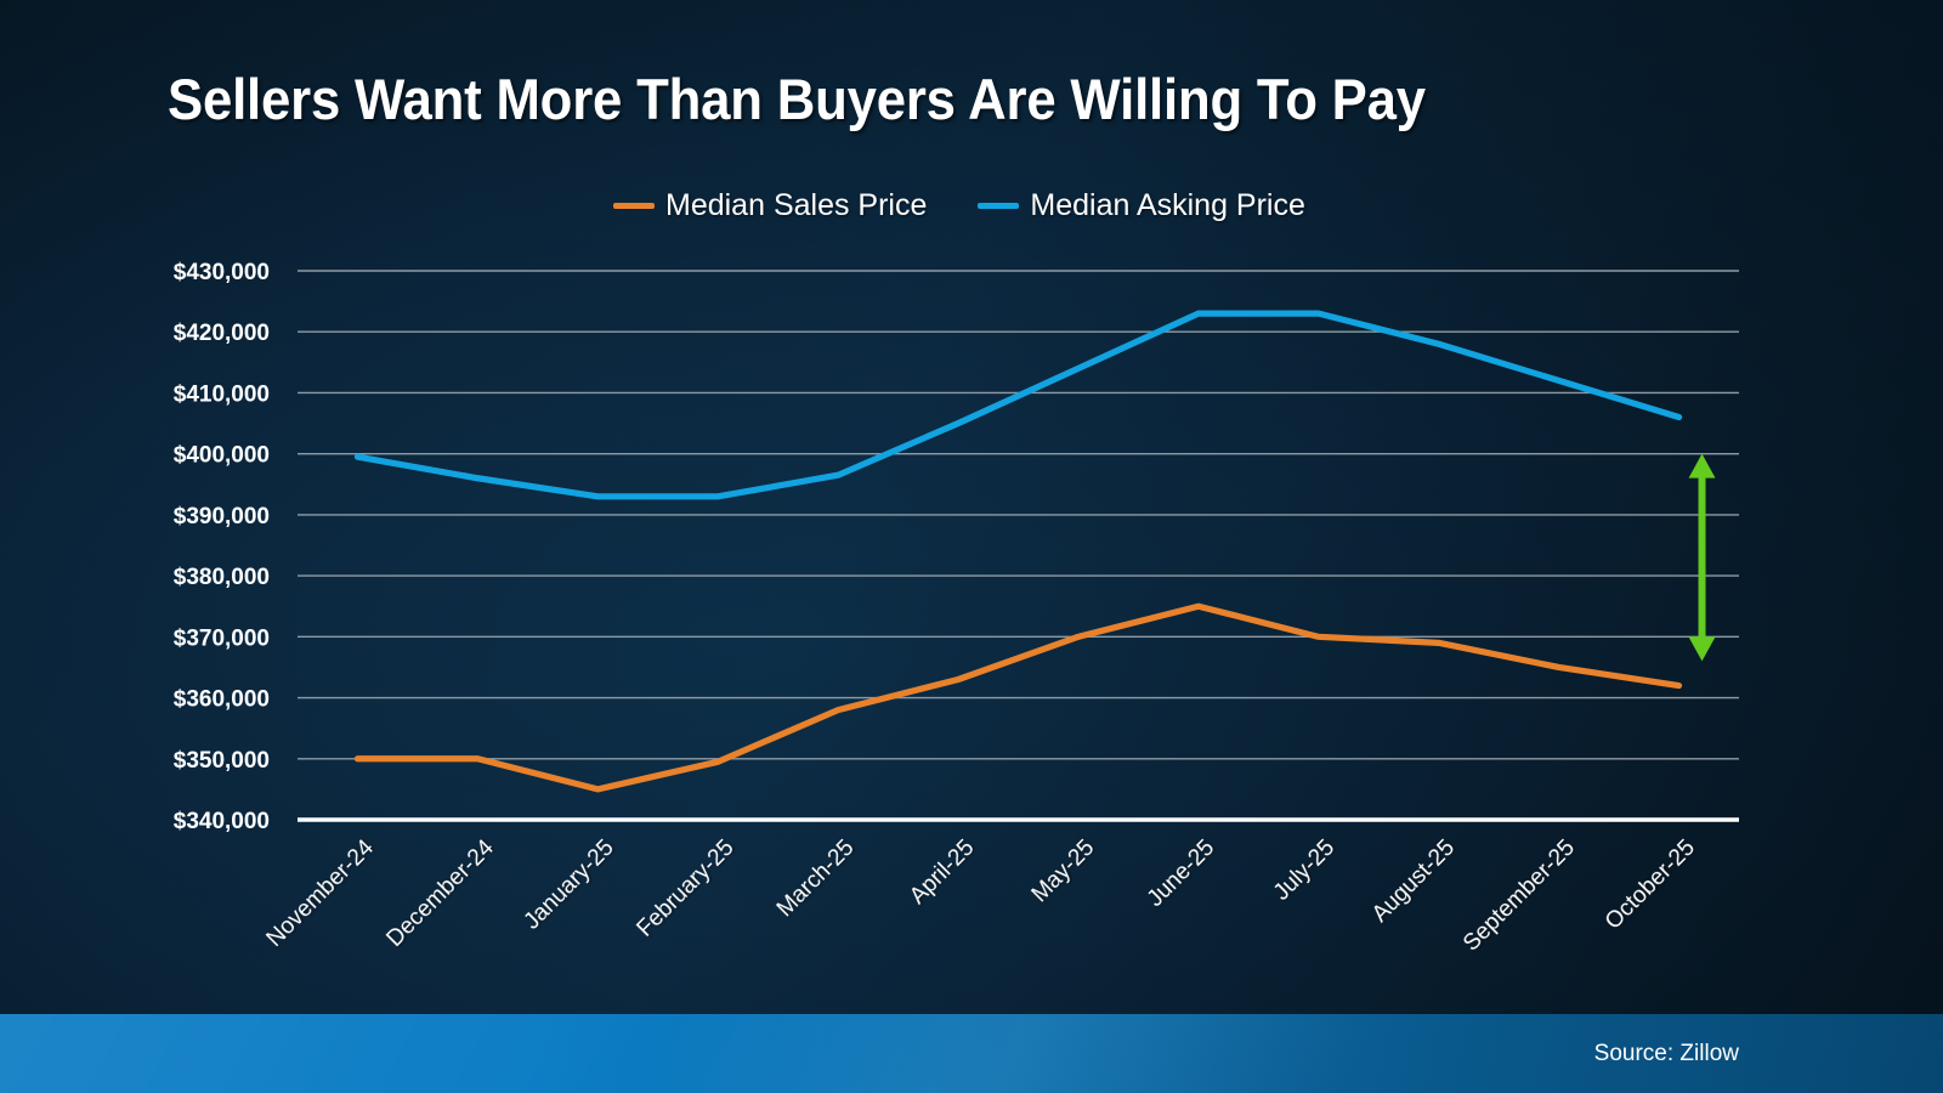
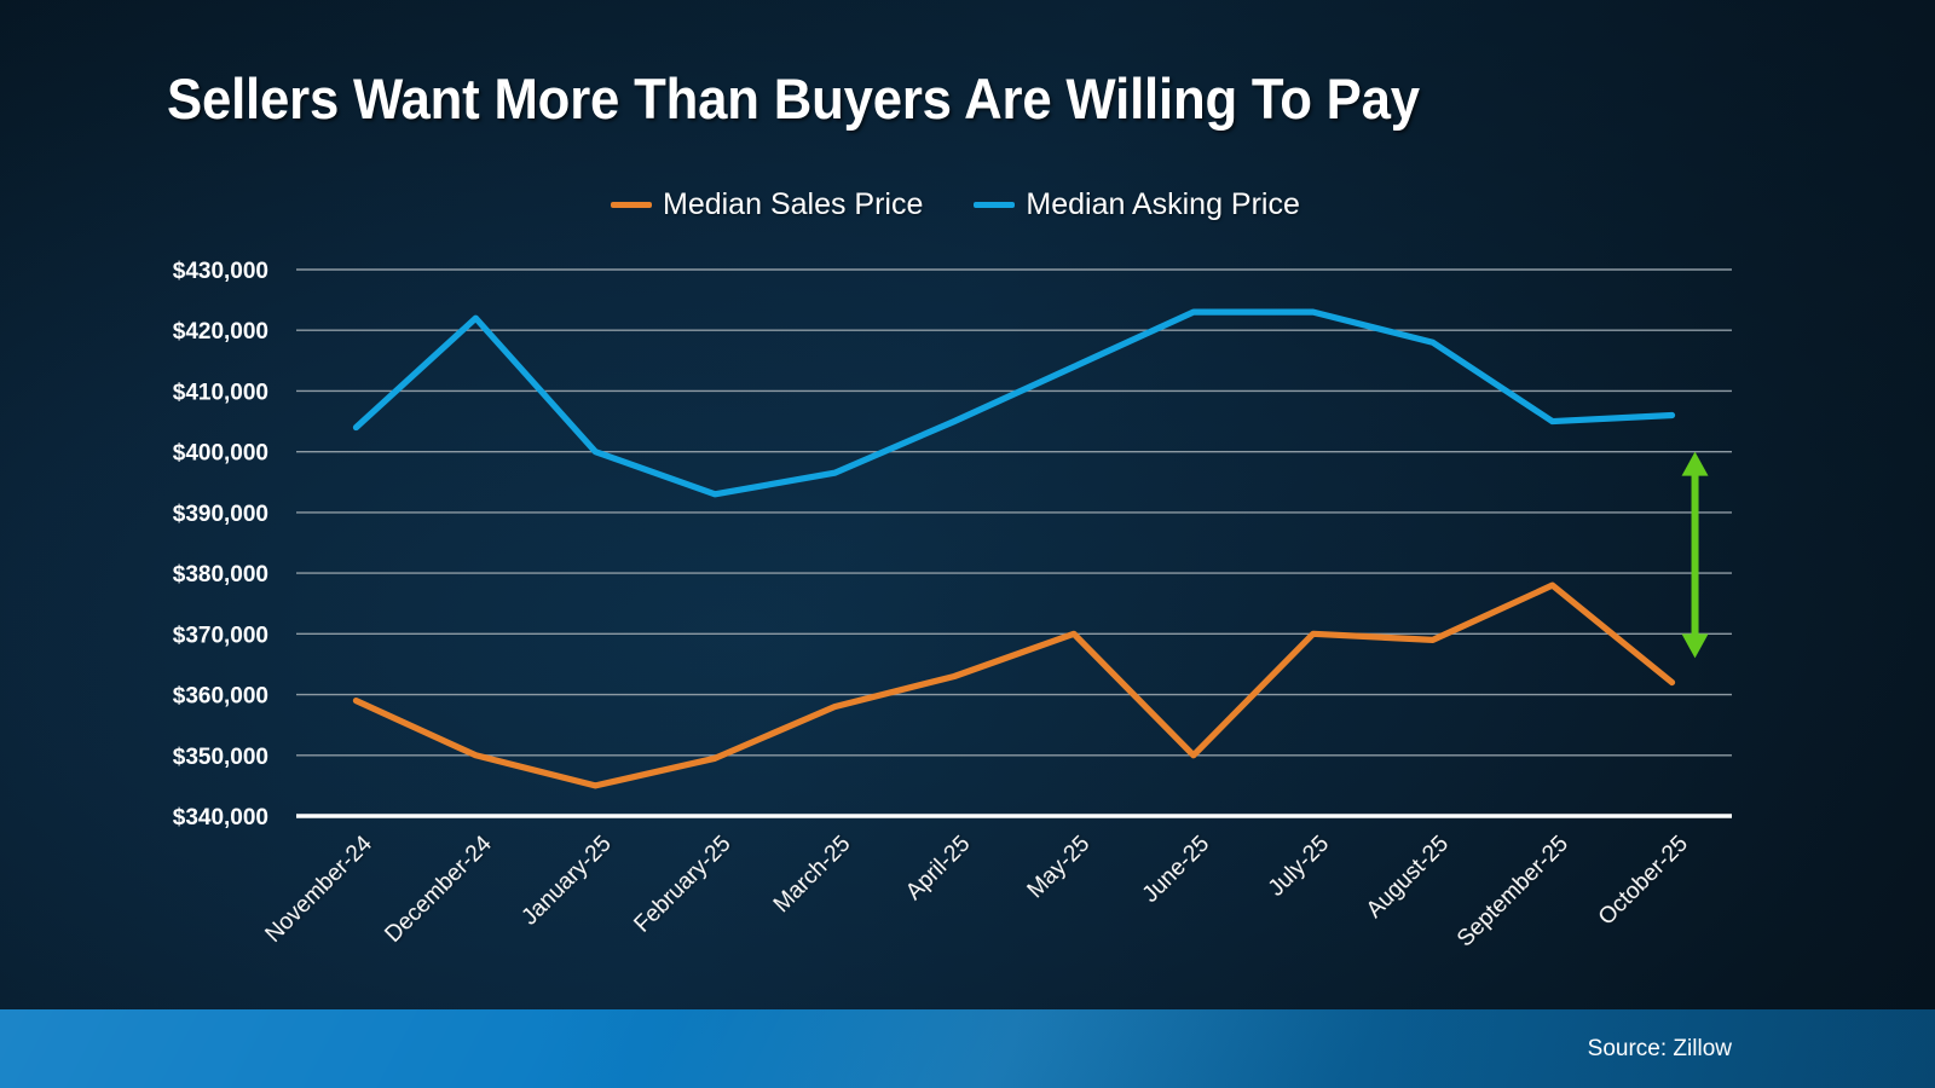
Median Sales Price/November-24: $350000 -> $359000
Median Asking Price/November-24: $400000 -> $404000
Median Asking Price/December-24: $396000 -> $422000
Median Asking Price/January-25: $393000 -> $400000
Median Sales Price/June-25: $375000 -> $350000
Median Sales Price/September-25: $365000 -> $378000
Median Asking Price/September-25: $412000 -> $405000
